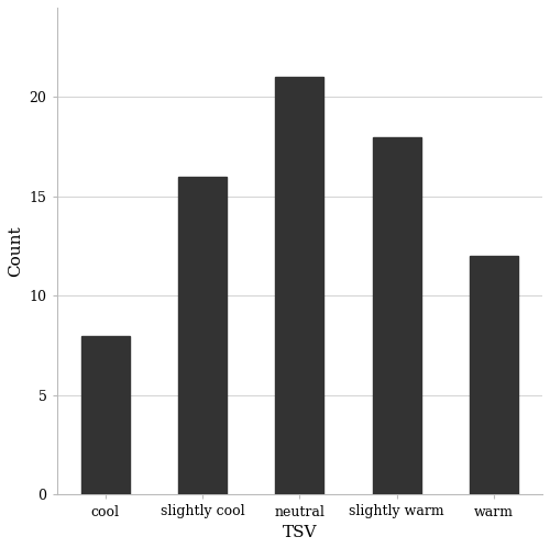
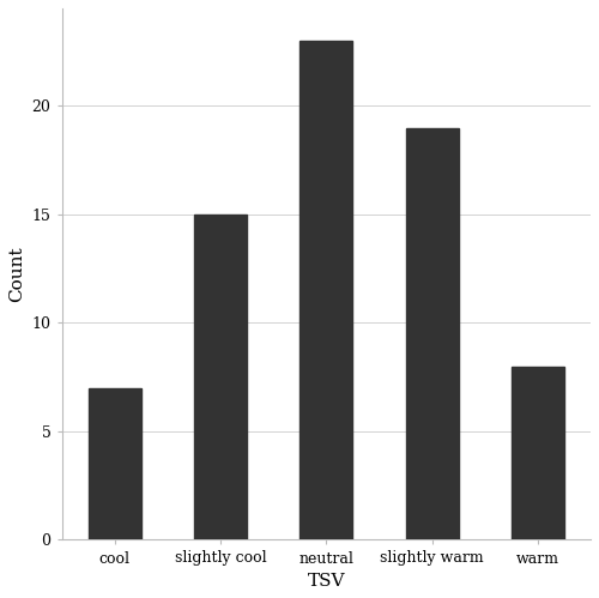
cool: 8 -> 7
slightly cool: 16 -> 15
neutral: 21 -> 23
slightly warm: 18 -> 19
warm: 12 -> 8
